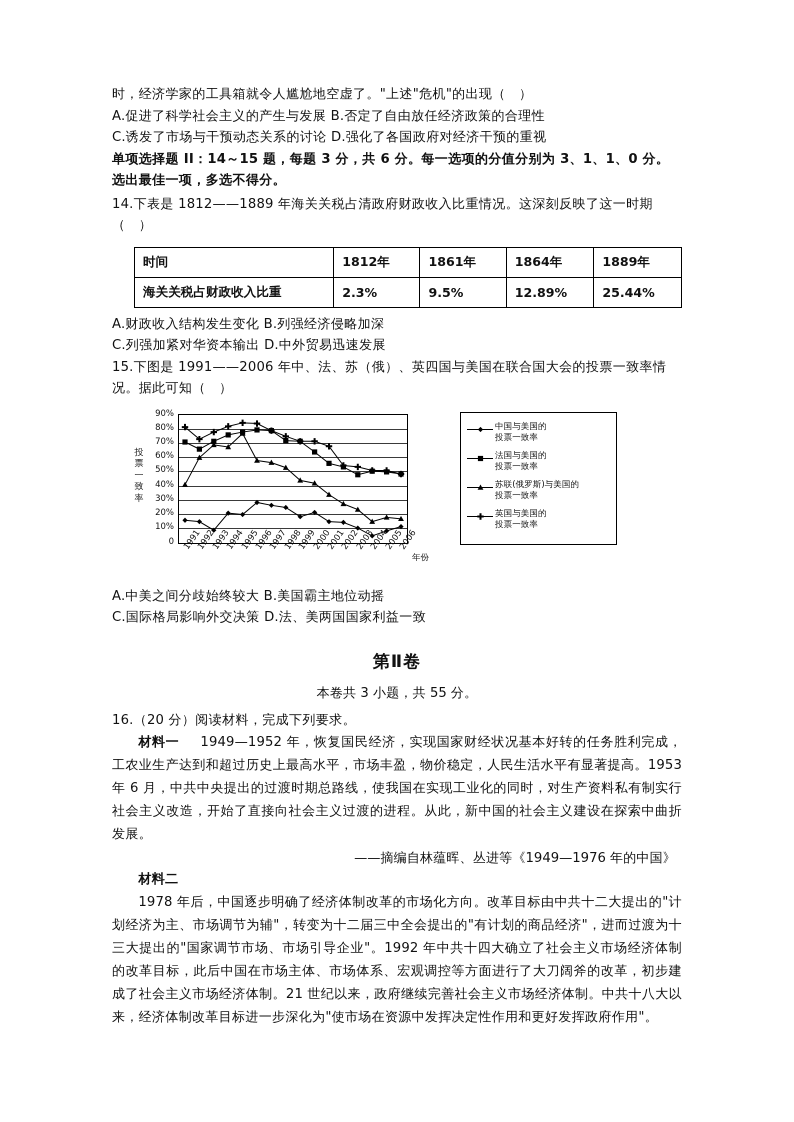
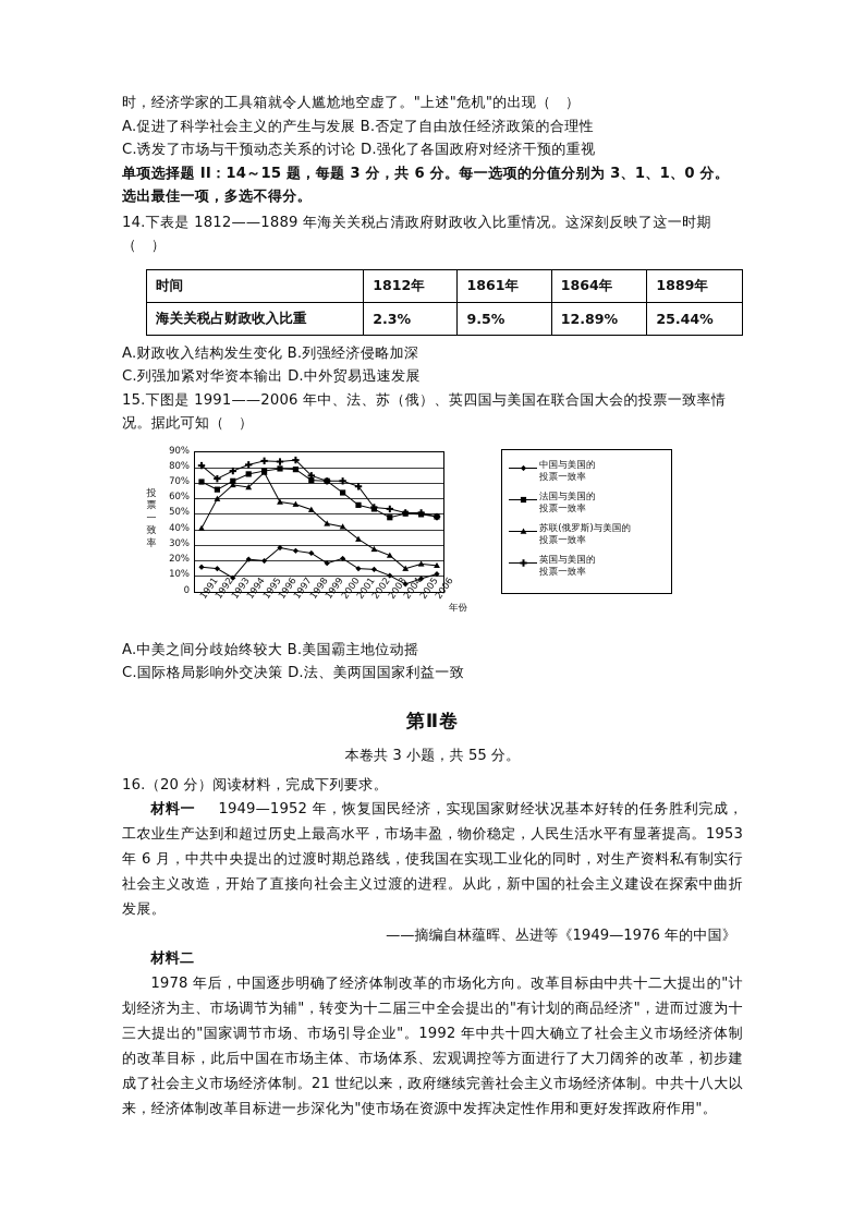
英国与美国的投票一致率/1997: 79% -> 85%
